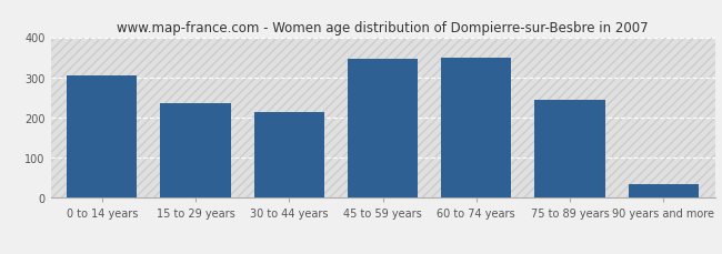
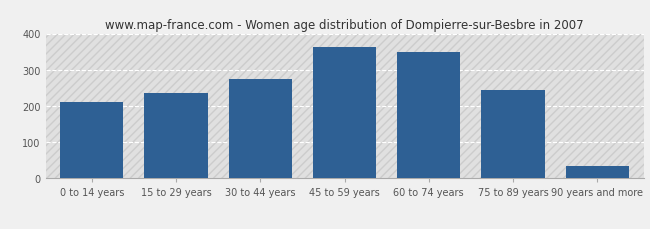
0 to 14 years: 305 -> 210
30 to 44 years: 215 -> 275
45 to 59 years: 345 -> 362
